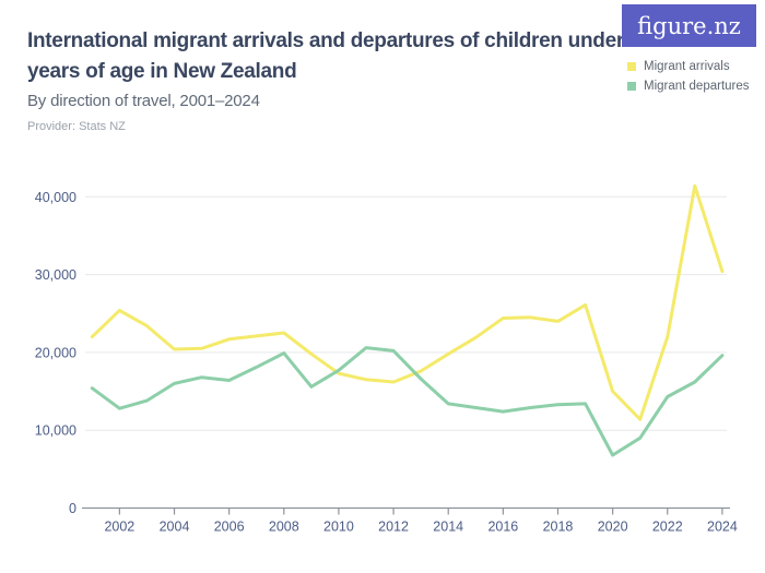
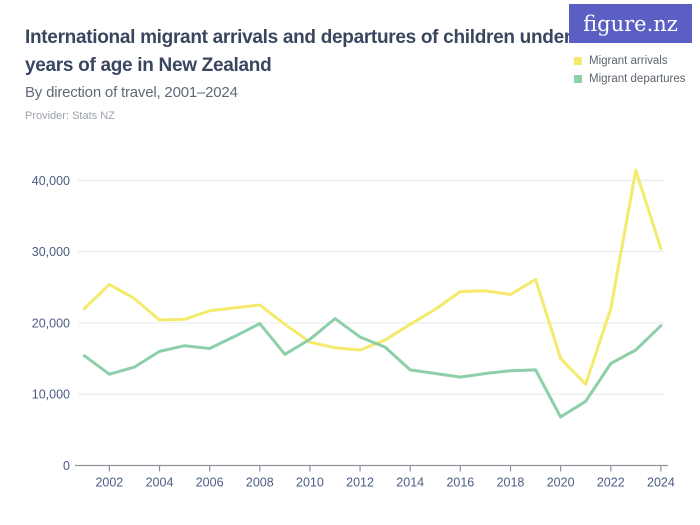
Migrant departures/2012: 20000 -> 18000
